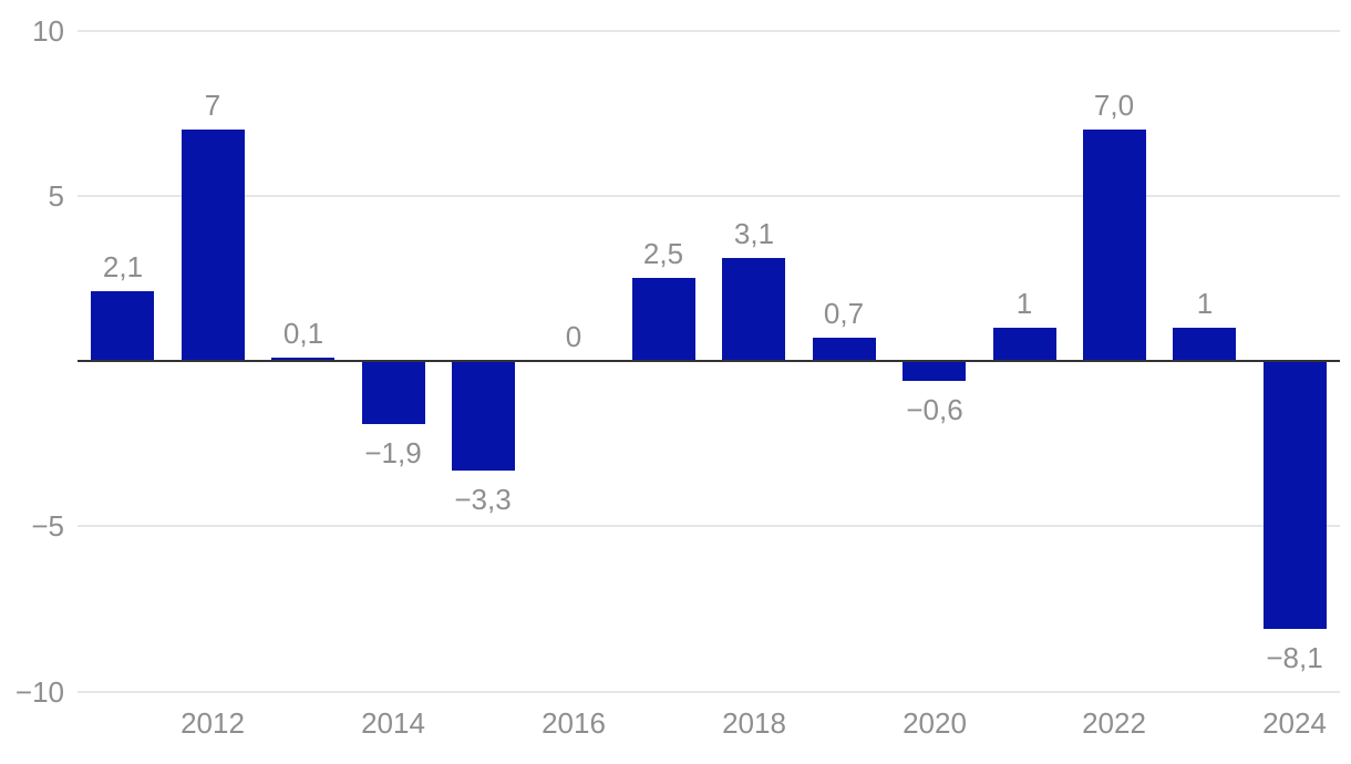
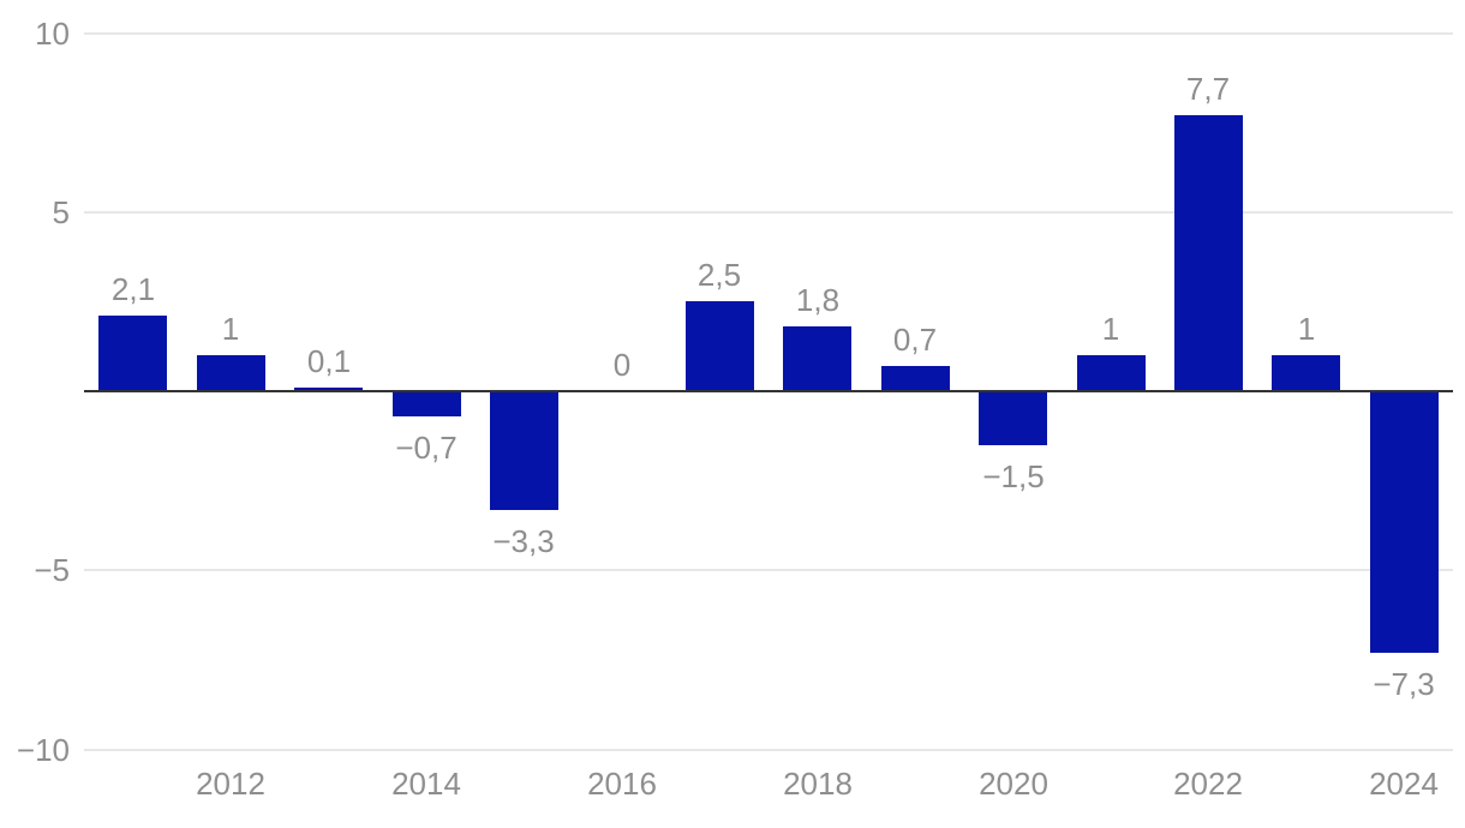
2012: 7 -> 1
2014: −1,9 -> −0,7
2018: 3,1 -> 1,8
2020: −0,6 -> −1,5
2022: 7,0 -> 7,7
2024: −8,1 -> −7,3
